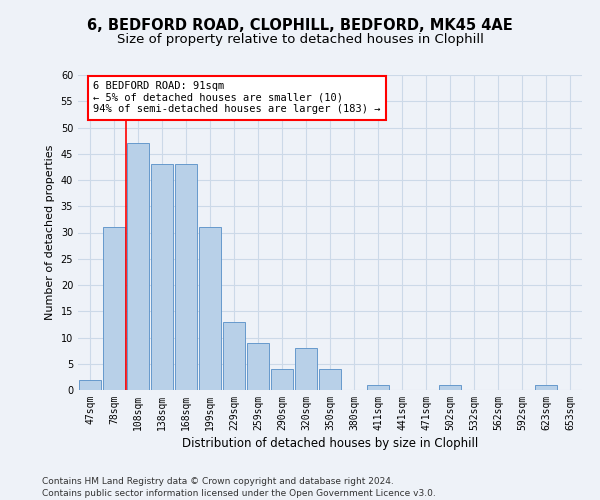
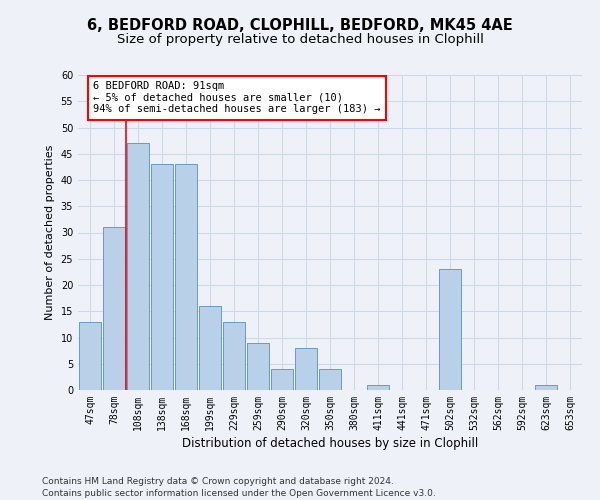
47sqm: 2 -> 13
199sqm: 31 -> 16
502sqm: 1 -> 23
